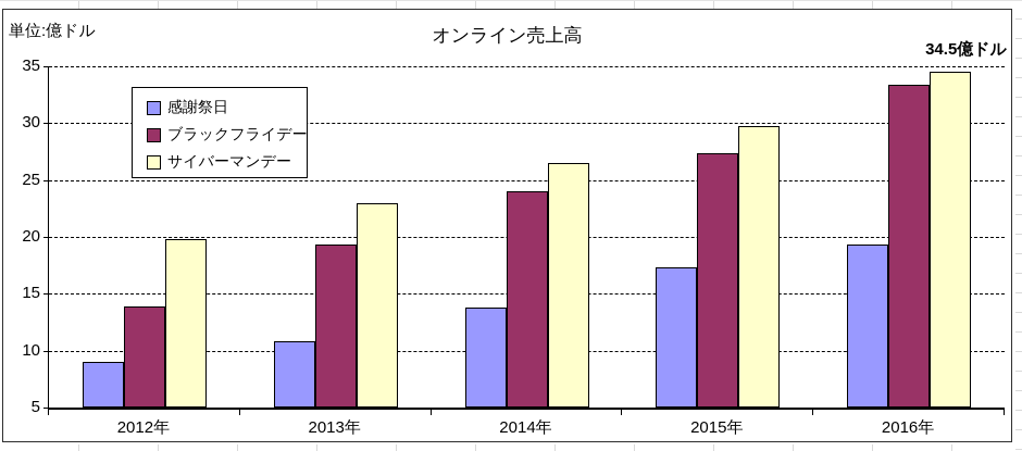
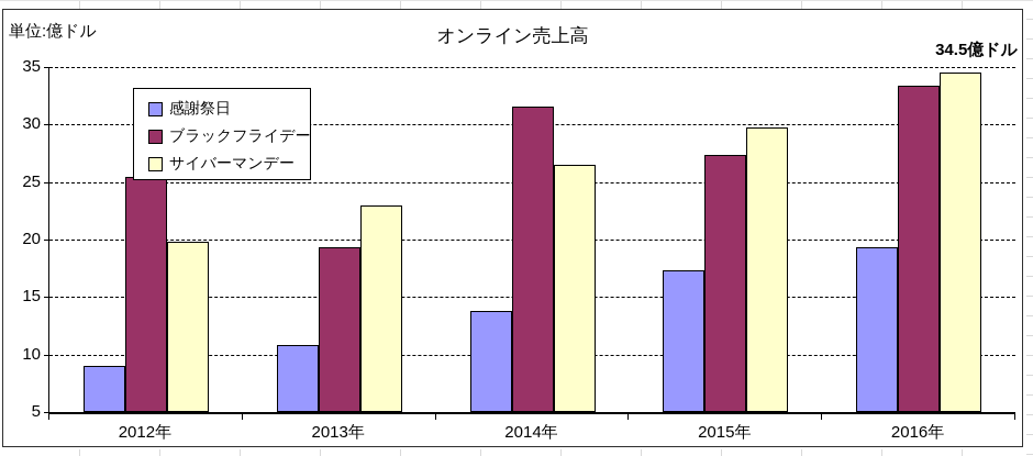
ブラックフライデー/2012年: 13.9 -> 25.4
ブラックフライデー/2014年: 24.0 -> 31.6
